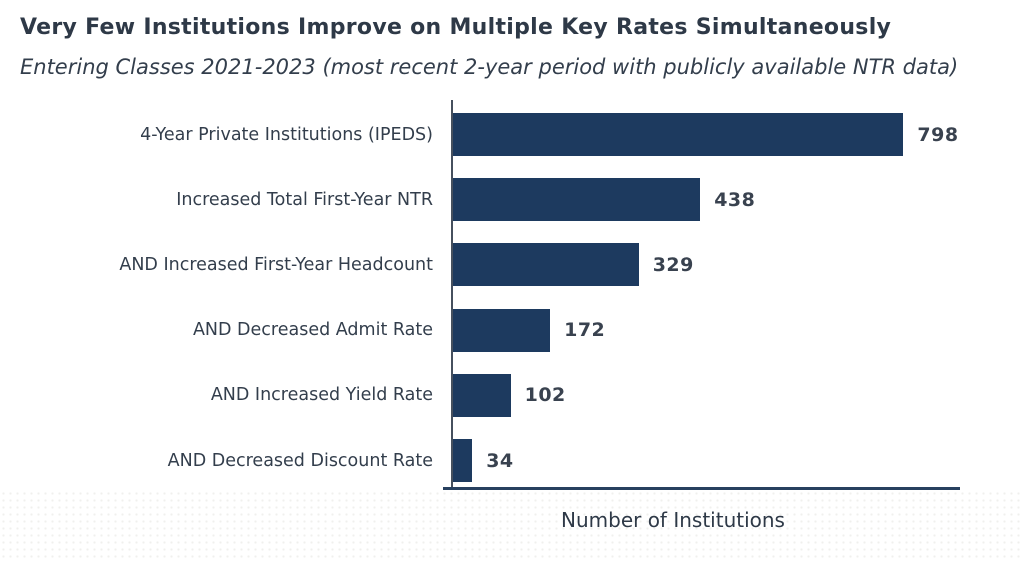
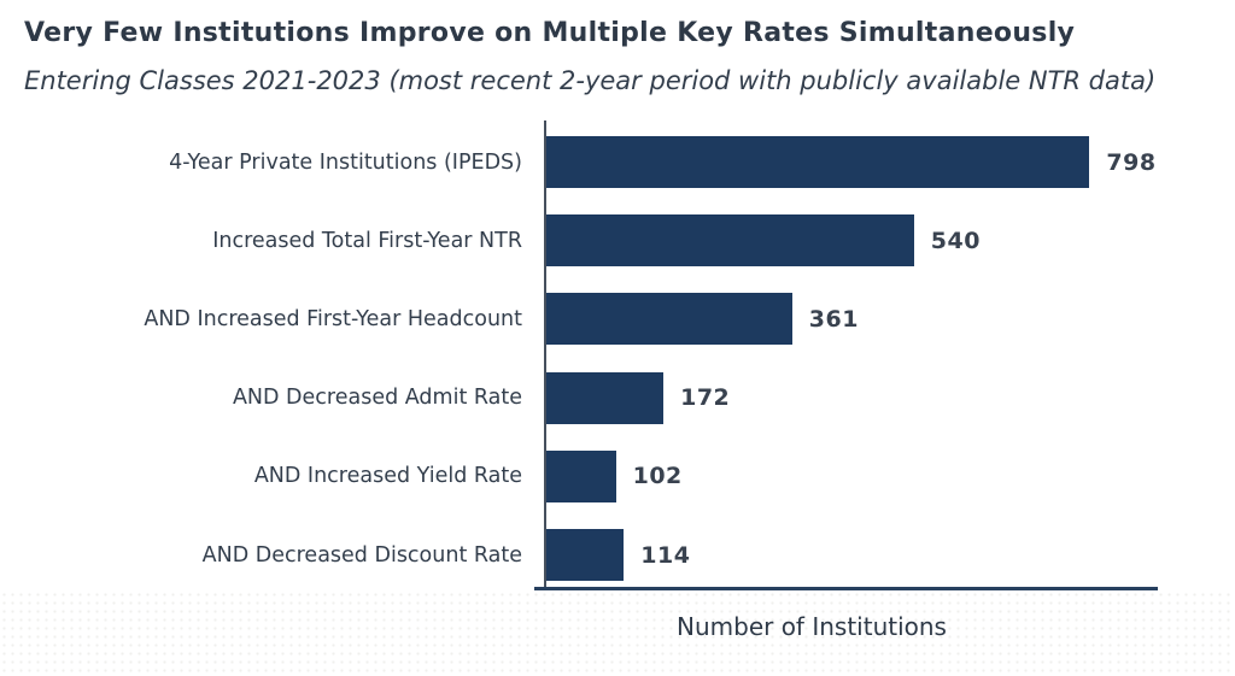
Increased Total First-Year NTR: 438 -> 540
AND Increased First-Year Headcount: 329 -> 361
AND Decreased Discount Rate: 34 -> 114
